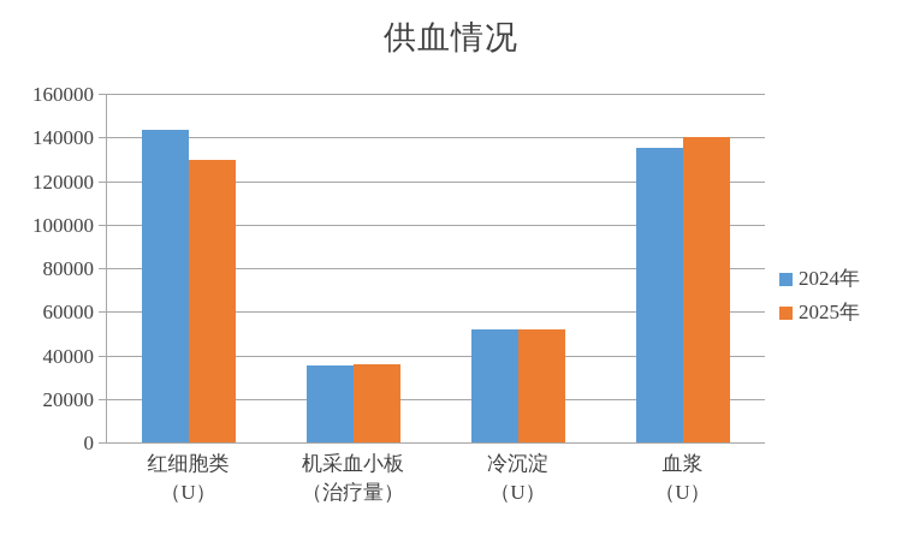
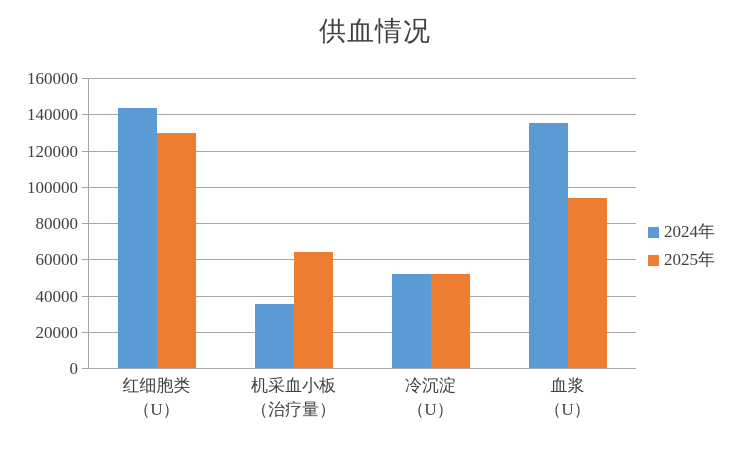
2025年/机采血小板 （治疗量）: 36000 -> 64000
2025年/血浆 （U）: 140000 -> 94000
